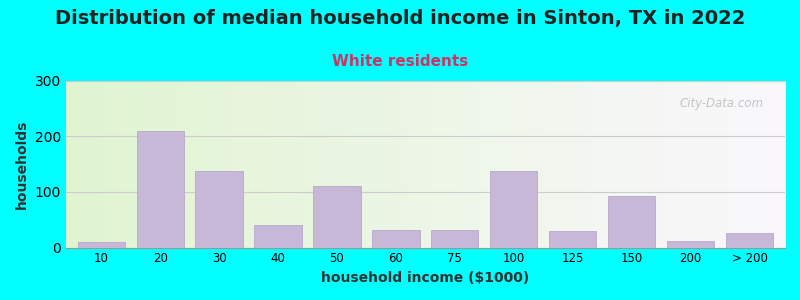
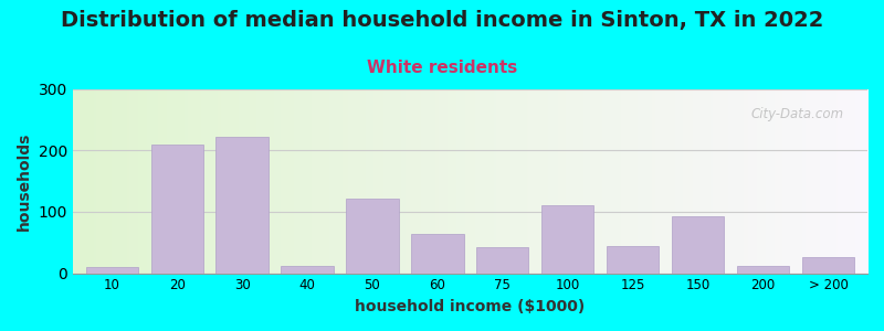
30: 138 -> 222
40: 40 -> 12
50: 110 -> 122
60: 32 -> 63
75: 32 -> 42
100: 138 -> 110
125: 30 -> 45
